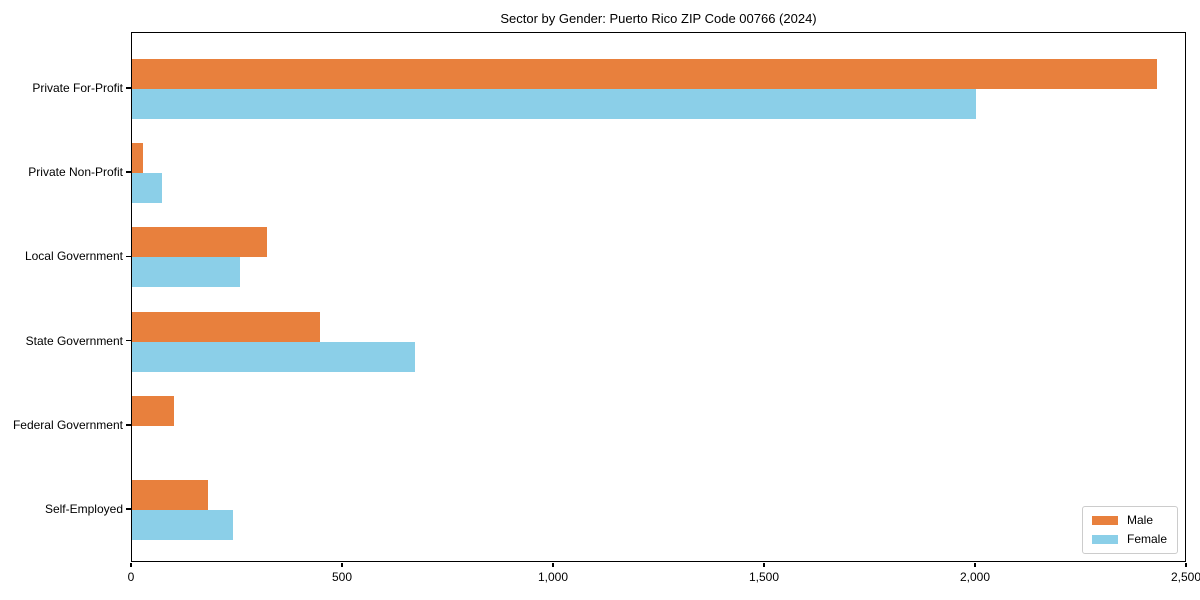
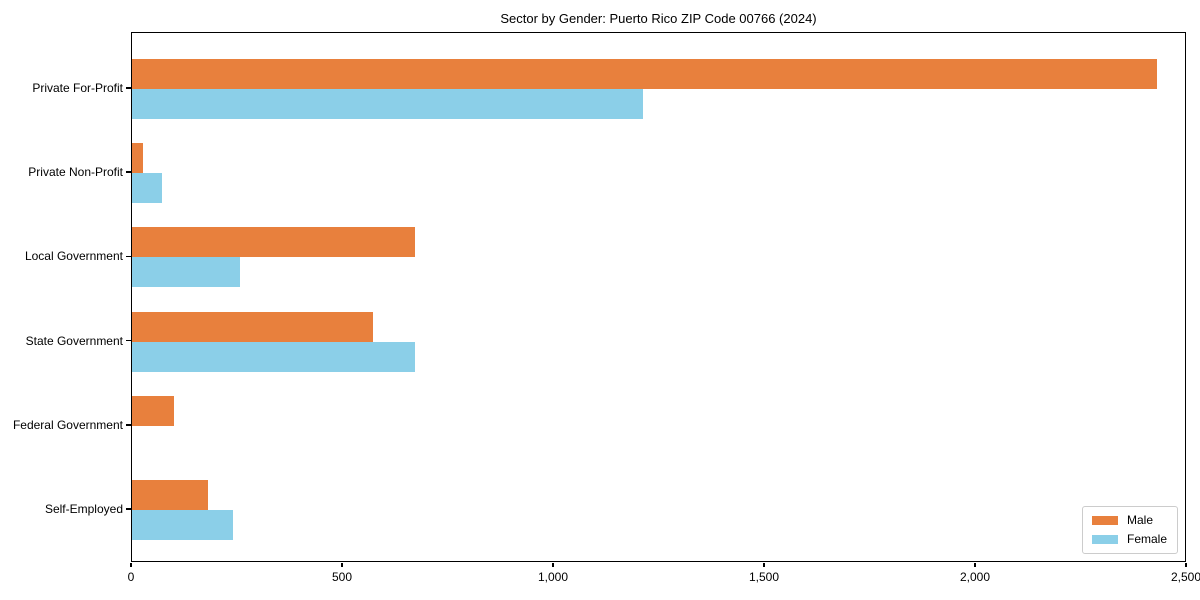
Female/Private For-Profit: 2000 -> 1210
Male/Local Government: 320 -> 670
Male/State Government: 440 -> 570
